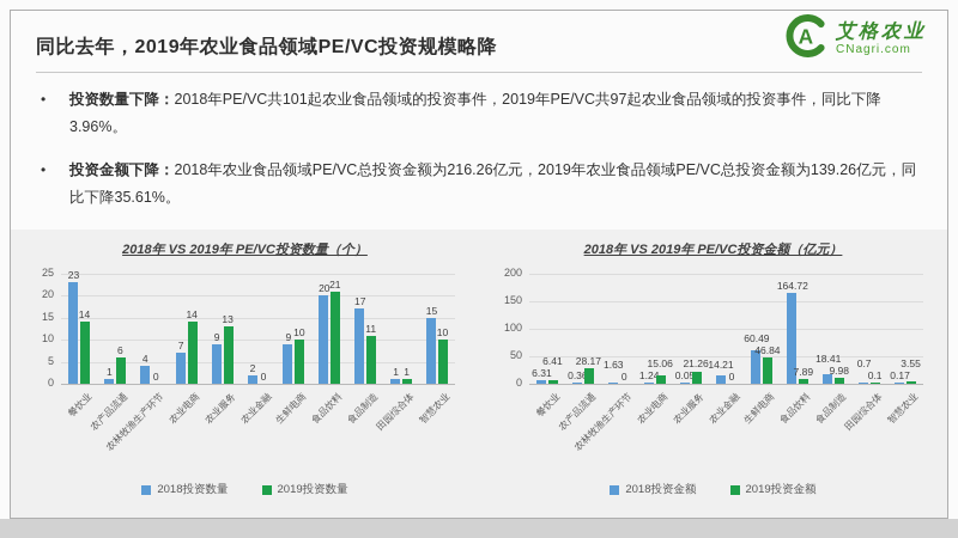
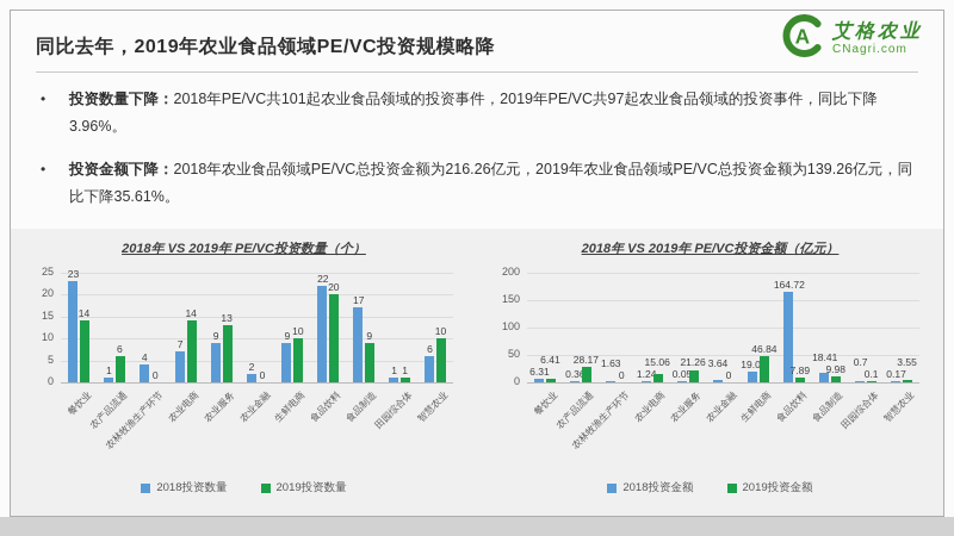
2018年 VS 2019年 PE/VC投资数量（个）/2018投资数量/食品饮料: 20 -> 22
2018年 VS 2019年 PE/VC投资数量（个）/2019投资数量/食品饮料: 21 -> 20
2018年 VS 2019年 PE/VC投资数量（个）/2019投资数量/食品制造: 11 -> 9
2018年 VS 2019年 PE/VC投资数量（个）/2018投资数量/智慧农业: 15 -> 6
2018年 VS 2019年 PE/VC投资金额（亿元）/2018投资金额/农业金融: 14.21 -> 3.64
2018年 VS 2019年 PE/VC投资金额（亿元）/2018投资金额/生鲜电商: 60.49 -> 19.03
